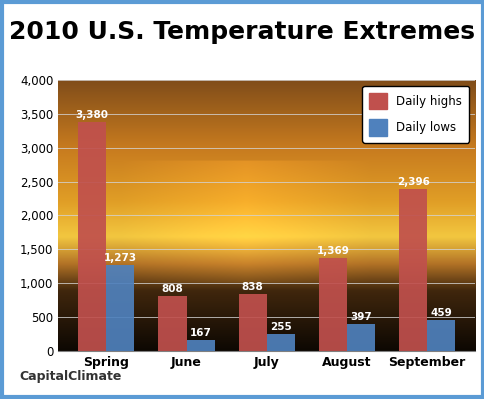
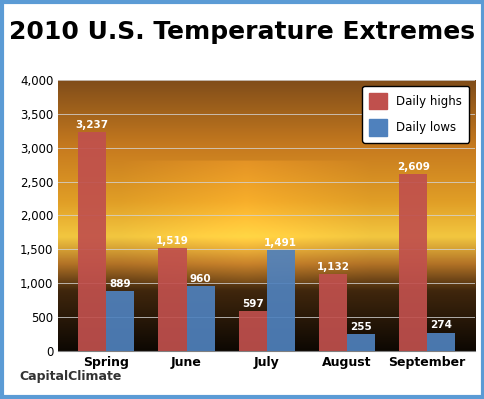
Daily highs/Spring: 3,380 -> 3,237
Daily lows/Spring: 1,273 -> 889
Daily highs/June: 808 -> 1,519
Daily lows/June: 167 -> 960
Daily highs/July: 838 -> 597
Daily lows/July: 255 -> 1,491
Daily highs/August: 1,369 -> 1,132
Daily lows/August: 397 -> 255
Daily highs/September: 2,396 -> 2,609
Daily lows/September: 459 -> 274
